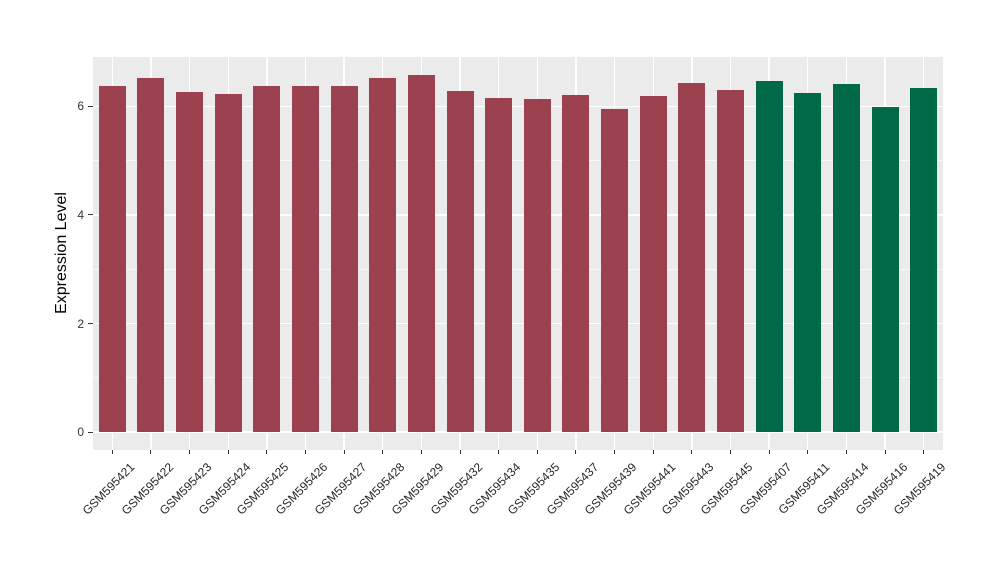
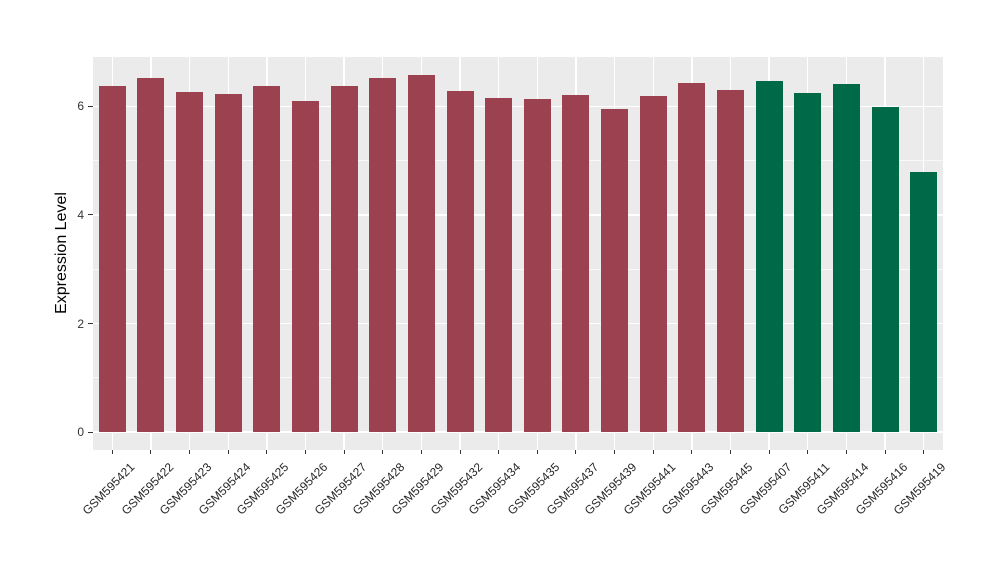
GSM595426: 6.4 -> 6.1
GSM595419: 6.3 -> 4.8
